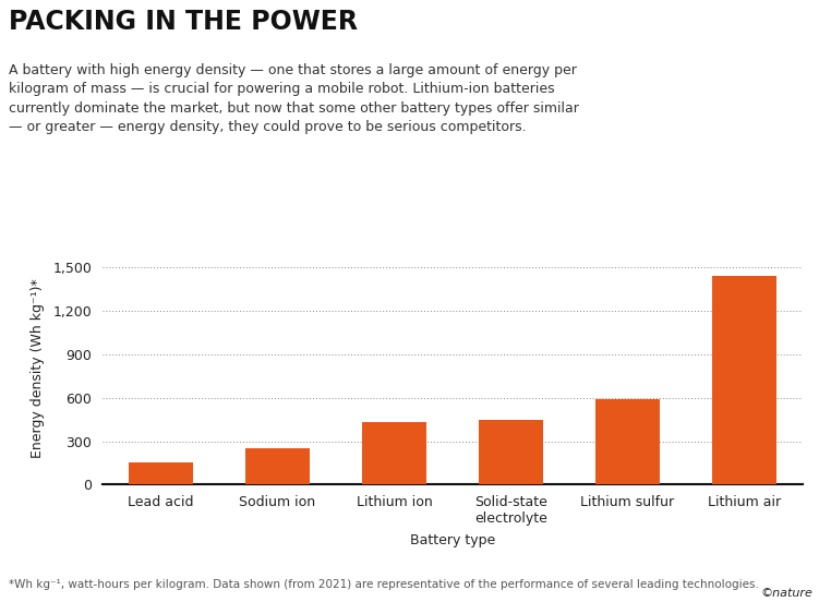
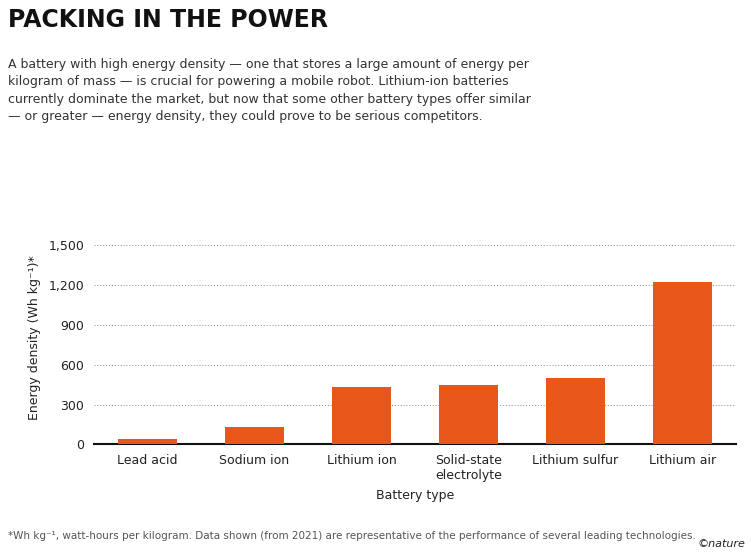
Lead acid: 150 -> 40
Sodium ion: 250 -> 130
Lithium sulfur: 590 -> 500
Lithium air: 1,440 -> 1,220
